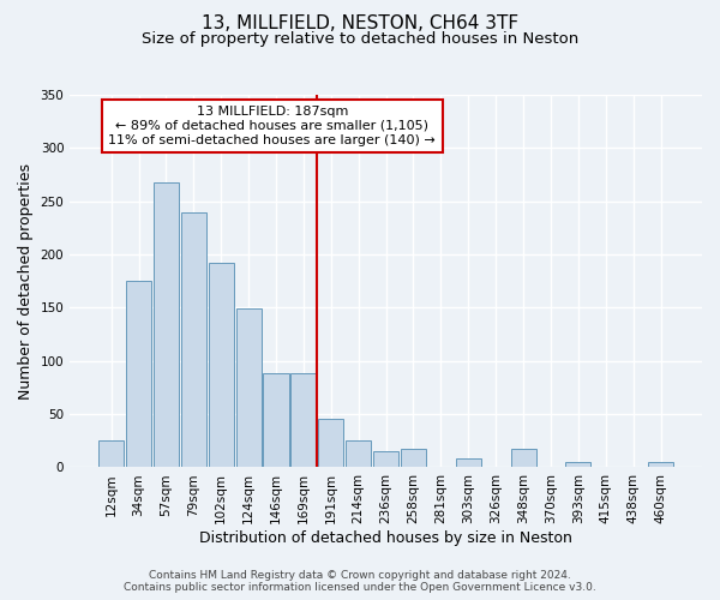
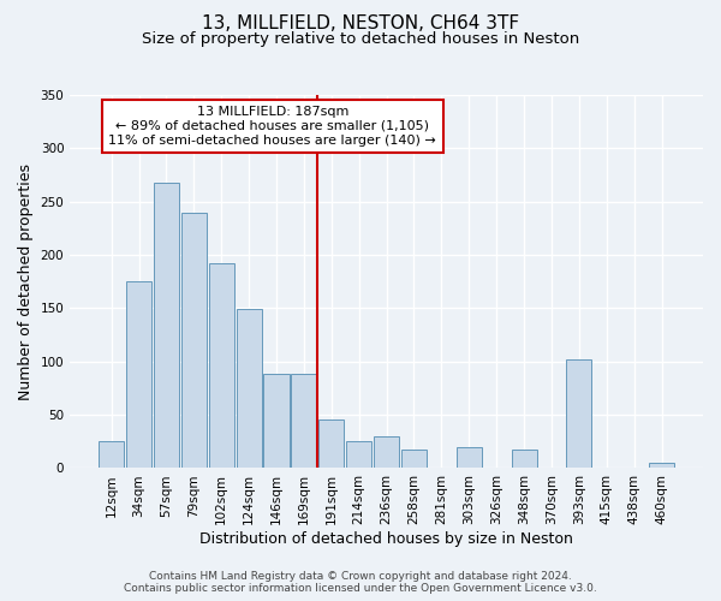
236sqm: 15 -> 30
303sqm: 8 -> 20
393sqm: 5 -> 102
